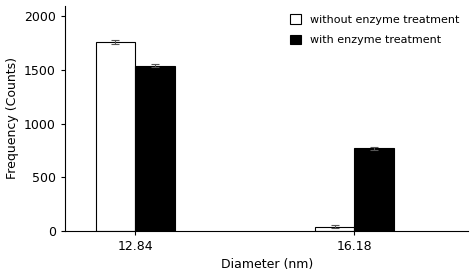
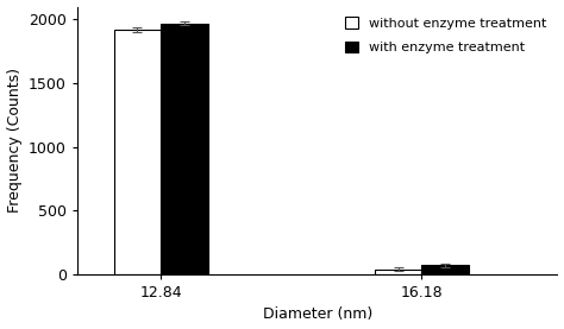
without enzyme treatment/12.84: 1760 -> 1920
with enzyme treatment/12.84: 1540 -> 1970
with enzyme treatment/16.18: 770 -> 70
